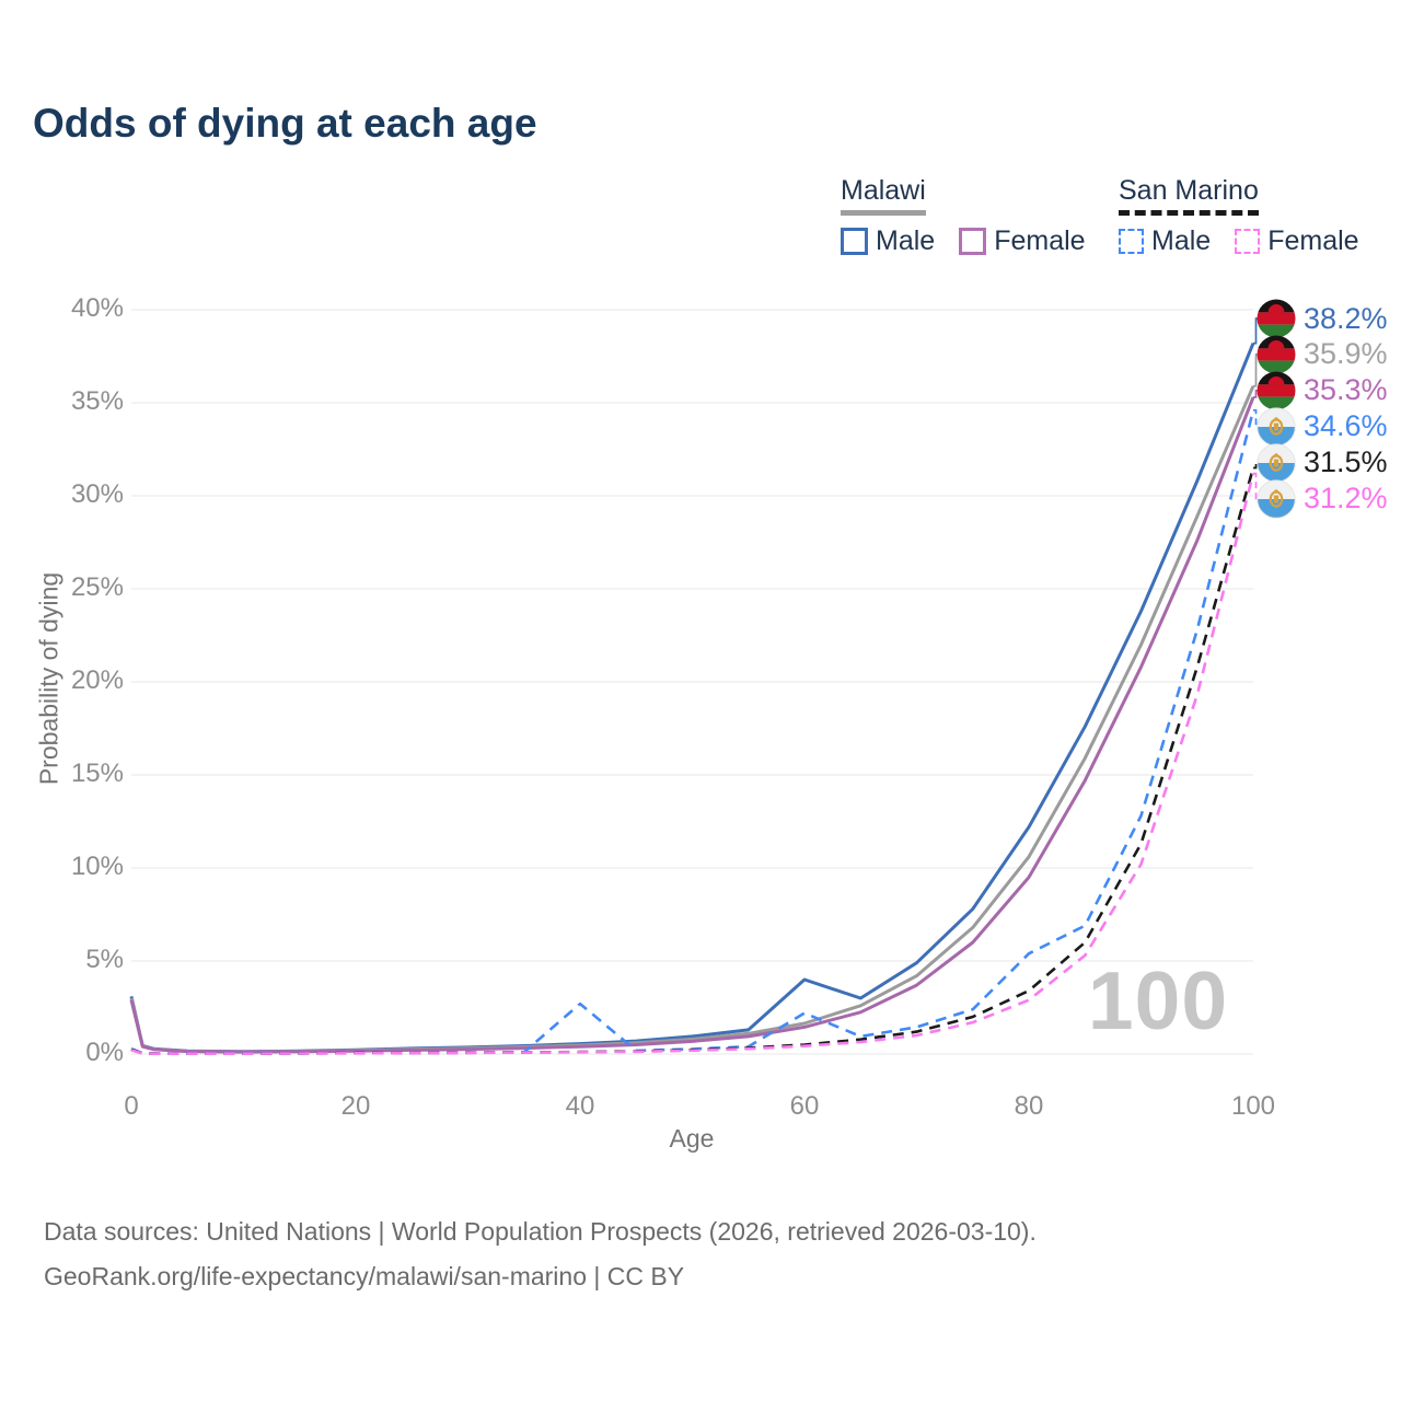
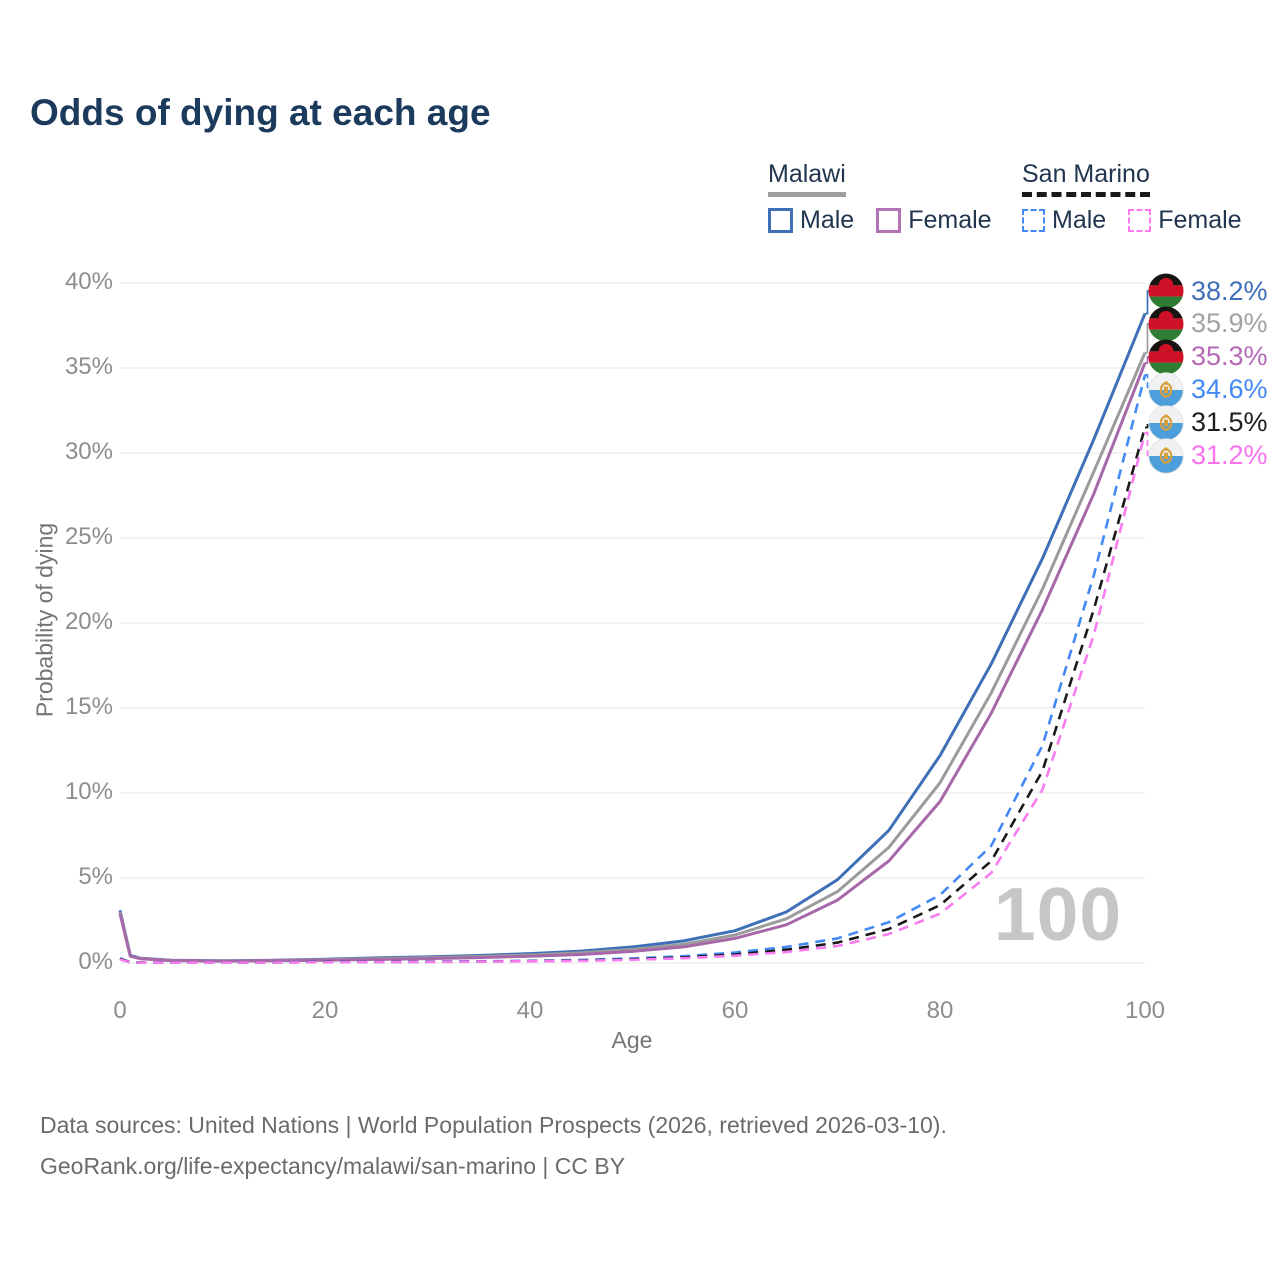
San Marino Male/40: 2.7% -> 0.1%
Malawi Male/60: 4.0% -> 1.9%
San Marino Male/60: 2.2% -> 0.6%
San Marino Male/80: 5.4% -> 4.0%
